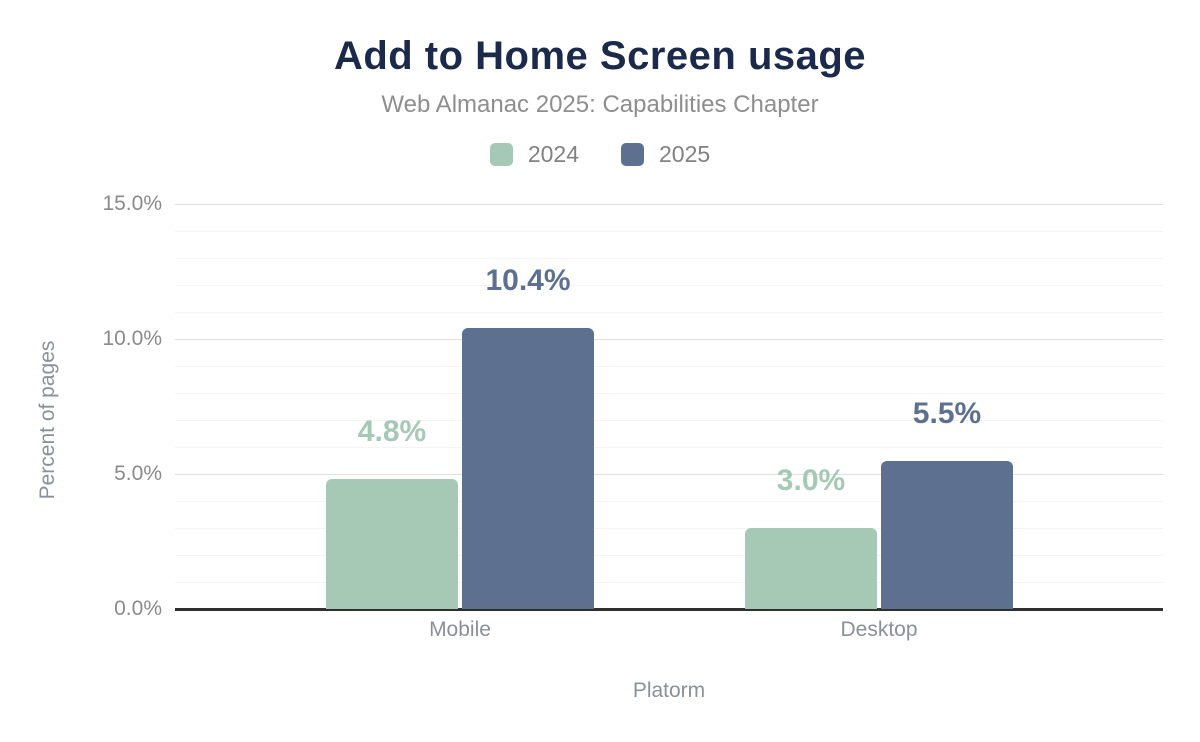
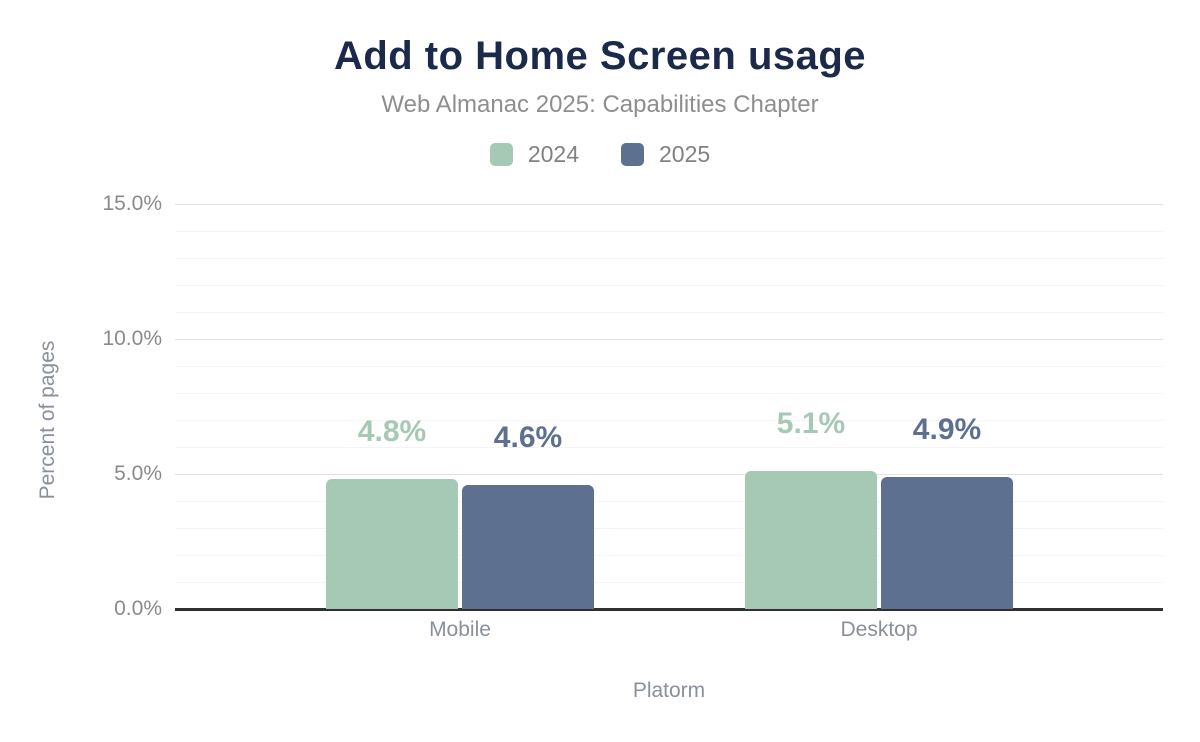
2025/Mobile: 10.4% -> 4.6%
2024/Desktop: 3.0% -> 5.1%
2025/Desktop: 5.5% -> 4.9%
